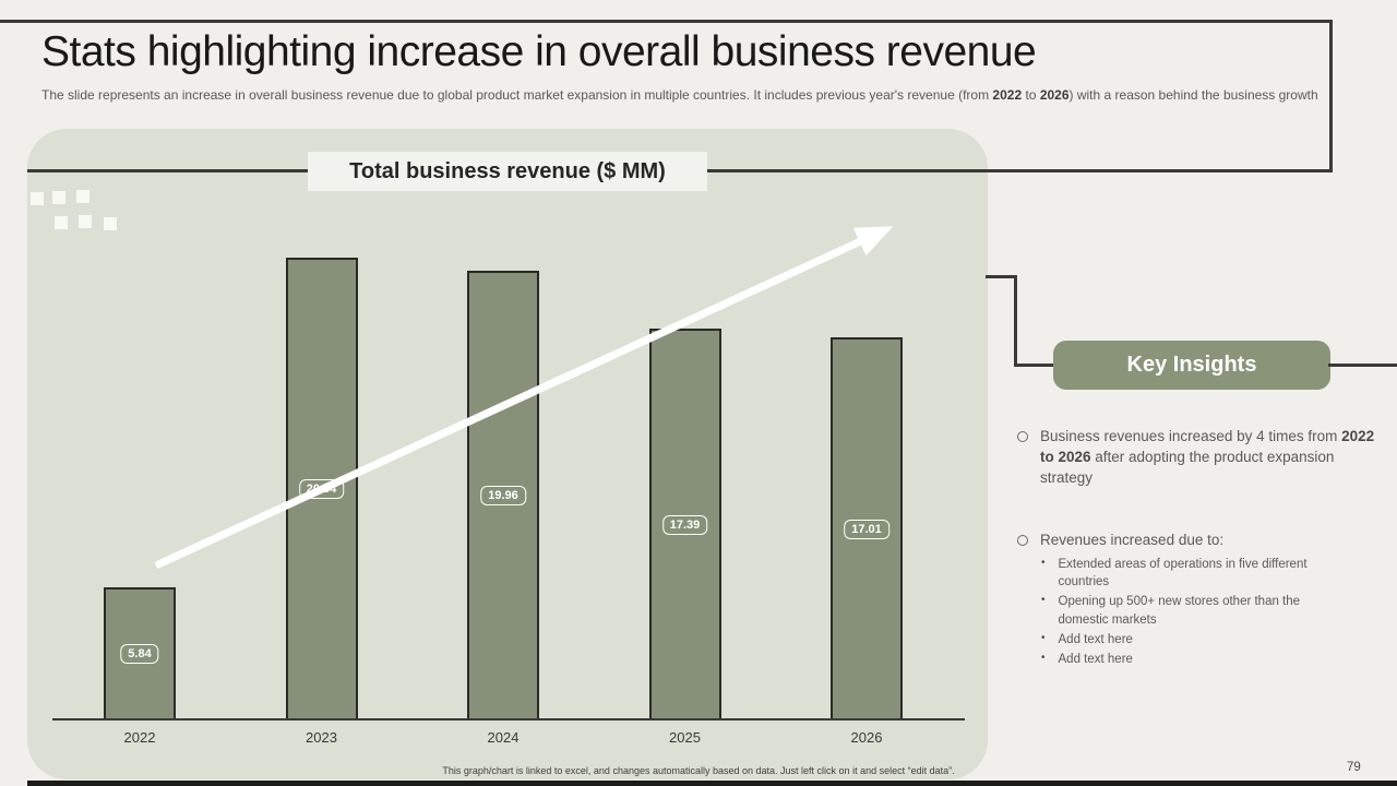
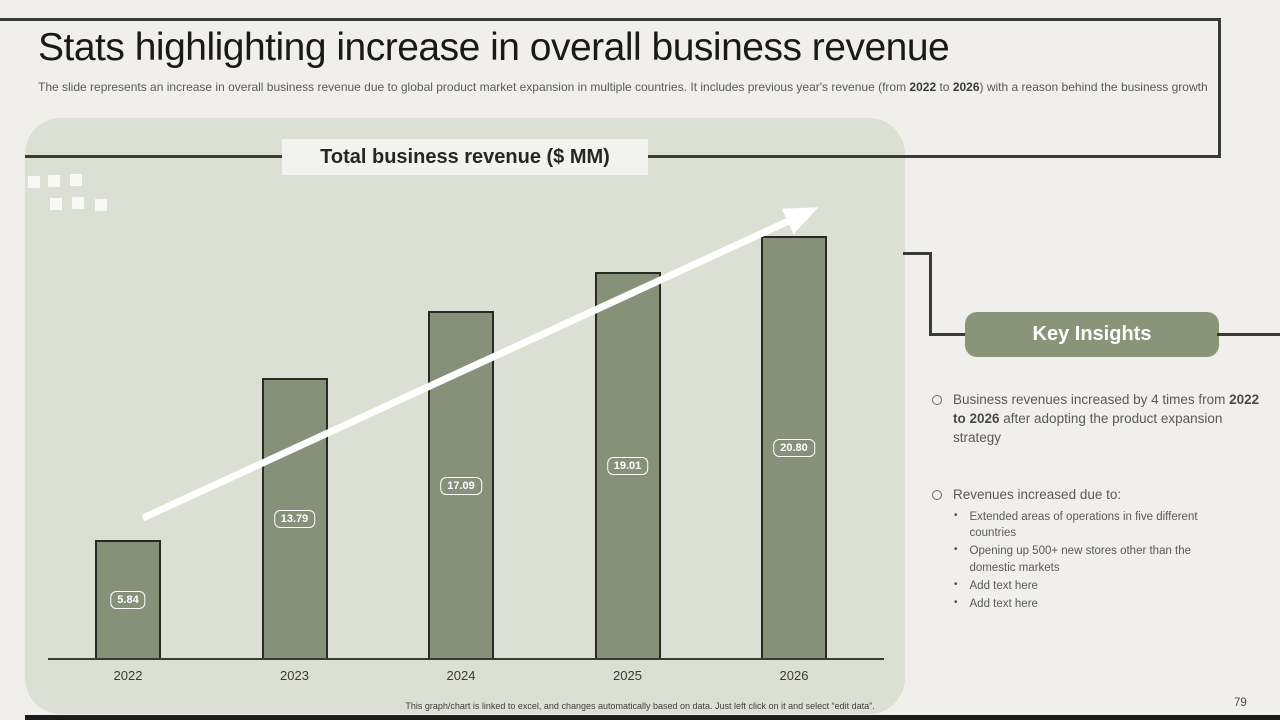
2023: 20.54 -> 13.79
2024: 19.96 -> 17.09
2025: 17.39 -> 19.01
2026: 17.01 -> 20.80
